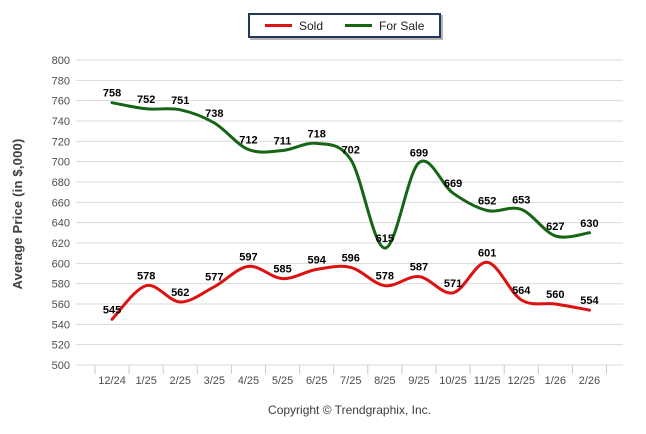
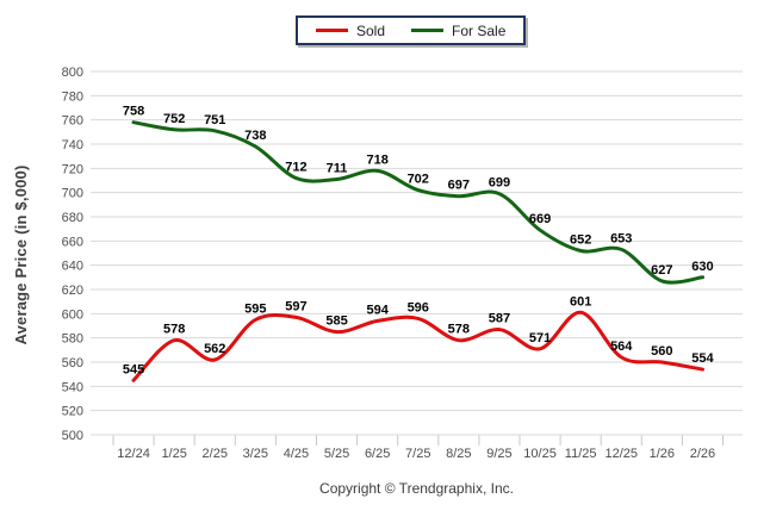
Sold/3/25: 577 -> 595
For Sale/8/25: 615 -> 697
